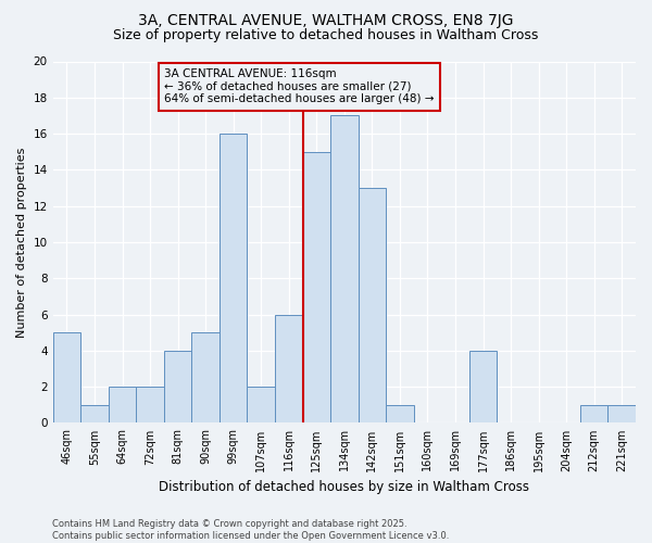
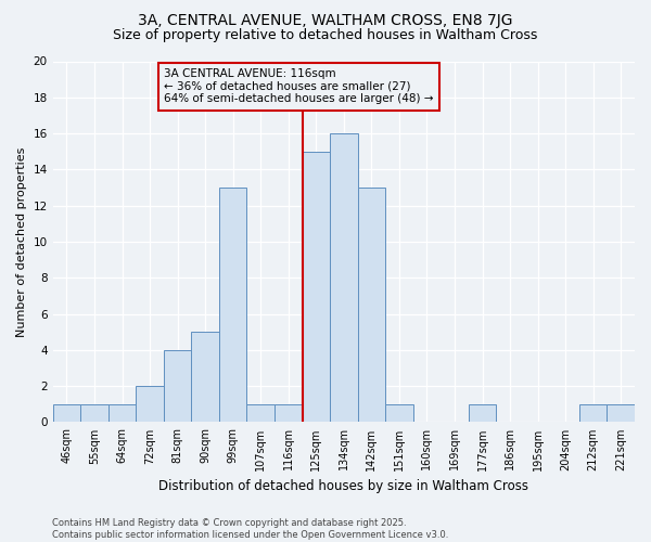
46sqm: 5 -> 1
64sqm: 2 -> 1
99sqm: 16 -> 13
107sqm: 2 -> 1
116sqm: 6 -> 1
134sqm: 17 -> 16
177sqm: 4 -> 1
